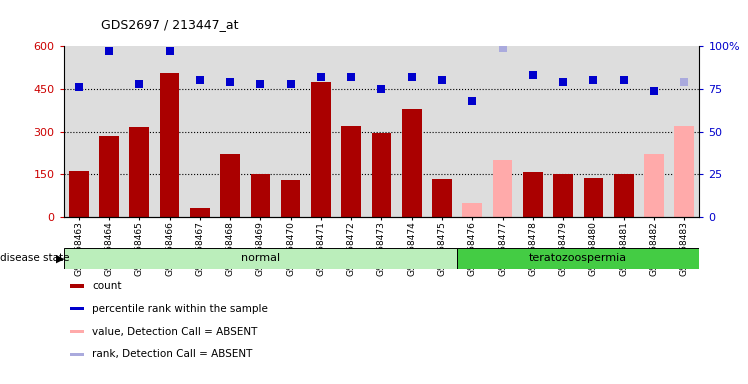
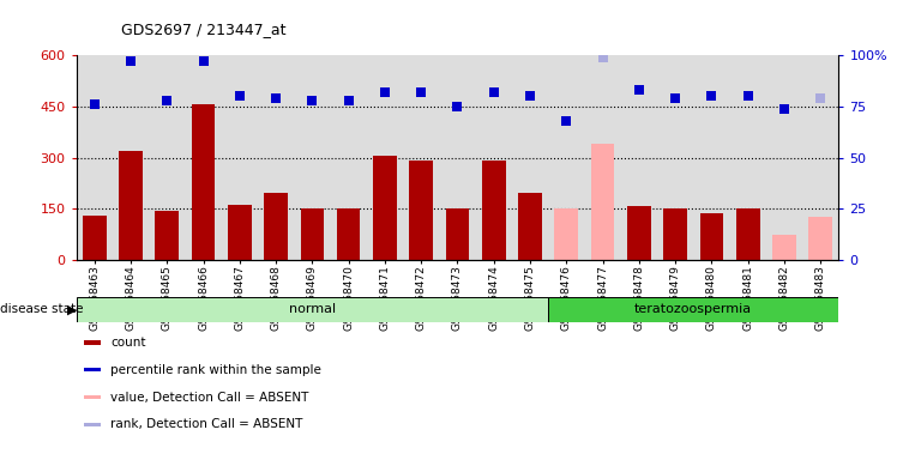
GSM158463: 160 -> 130
GSM158464: 285 -> 320
GSM158465: 315 -> 145
GSM158466: 505 -> 455
GSM158467: 30 -> 160
GSM158468: 220 -> 195
GSM158470: 130 -> 150
GSM158471: 475 -> 305
GSM158472: 320 -> 292
GSM158473: 295 -> 150
GSM158474: 380 -> 292
GSM158475: 135 -> 195
GSM158476: 50 -> 150
GSM158477: 200 -> 340
GSM158482: 220 -> 72
GSM158483: 320 -> 128
